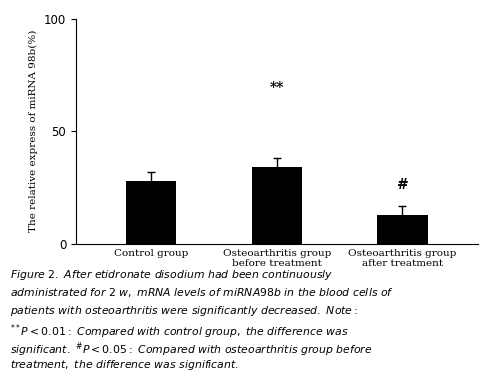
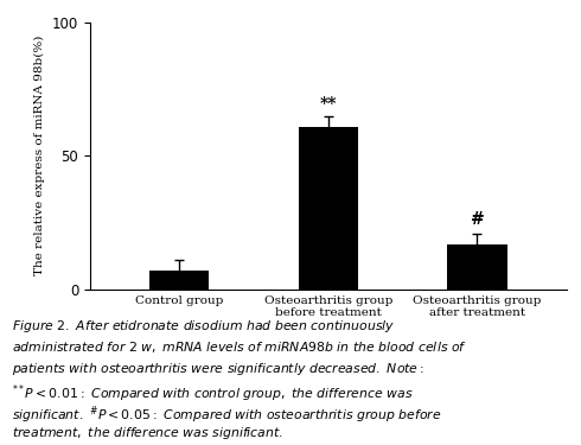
Control group: 28 -> 7
Osteoarthritis group before treatment: 34 -> 61
Osteoarthritis group after treatment: 13 -> 17
